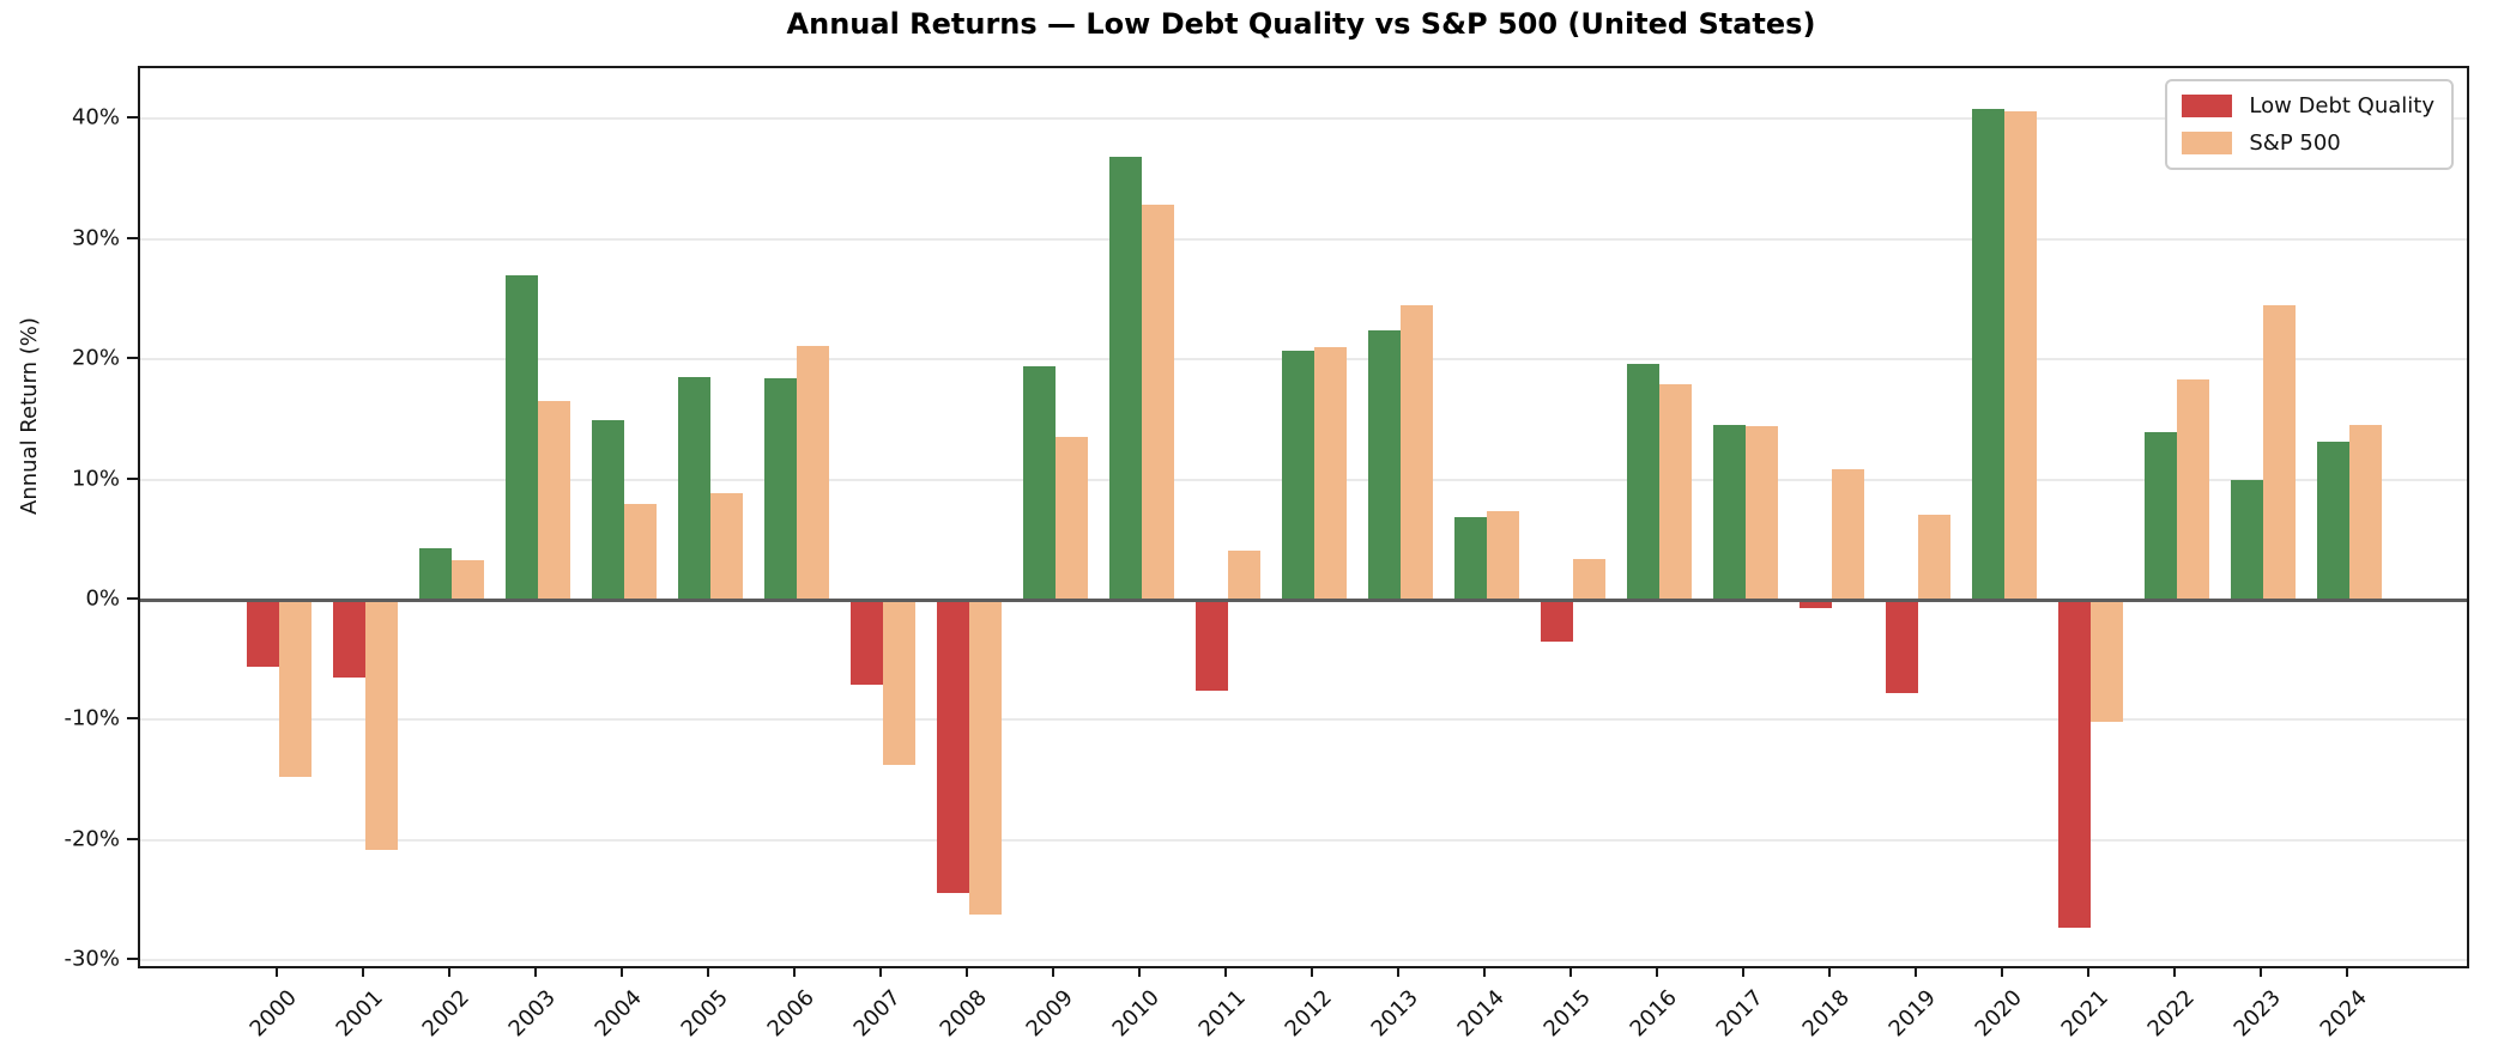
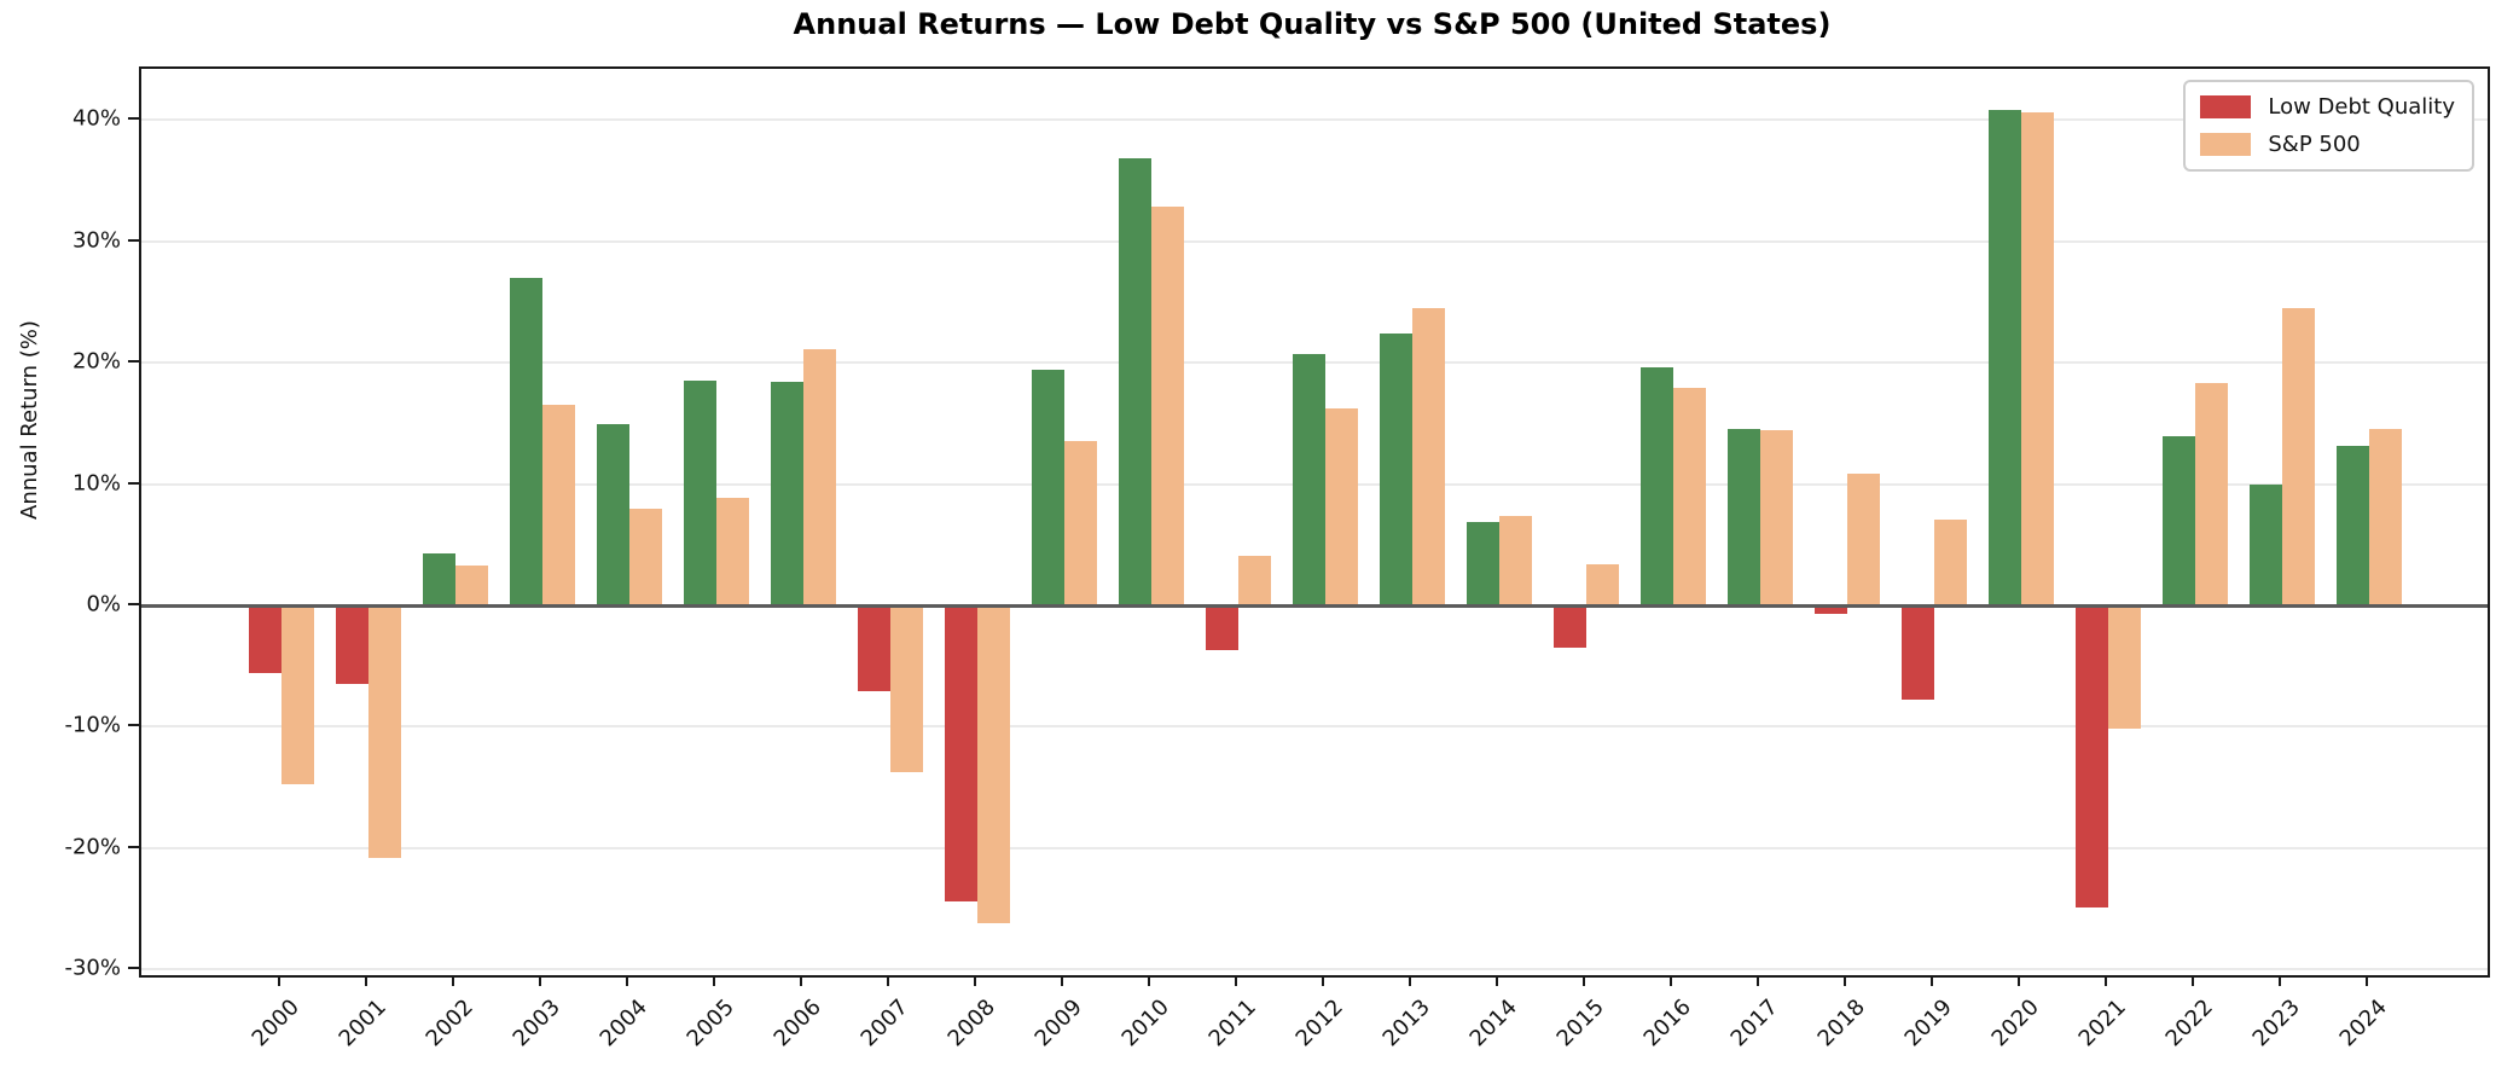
Low Debt Quality/2011: -7.6% -> -3.7%
S&P 500/2012: 21.0% -> 16.2%
Low Debt Quality/2021: -27.3% -> -24.9%
